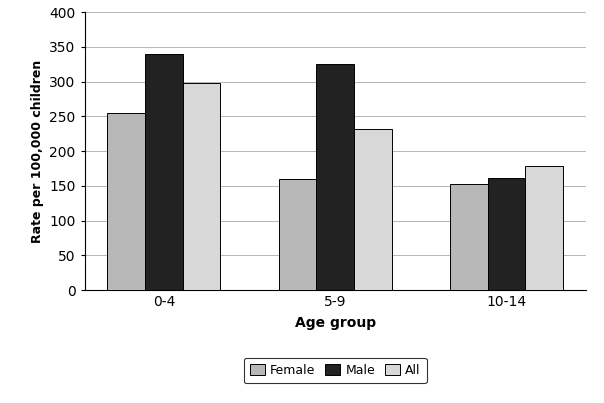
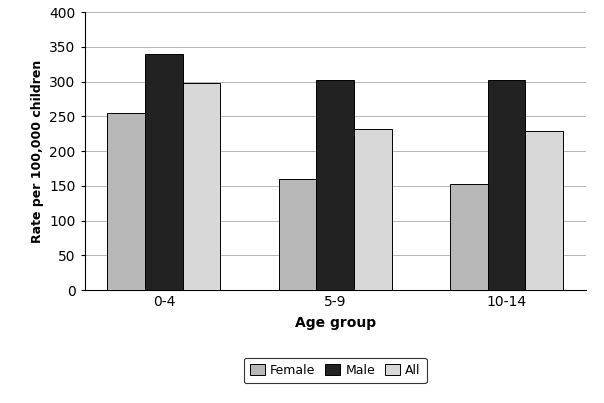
Male/5-9: 326 -> 303
Male/10-14: 162 -> 303
All/10-14: 178 -> 229
